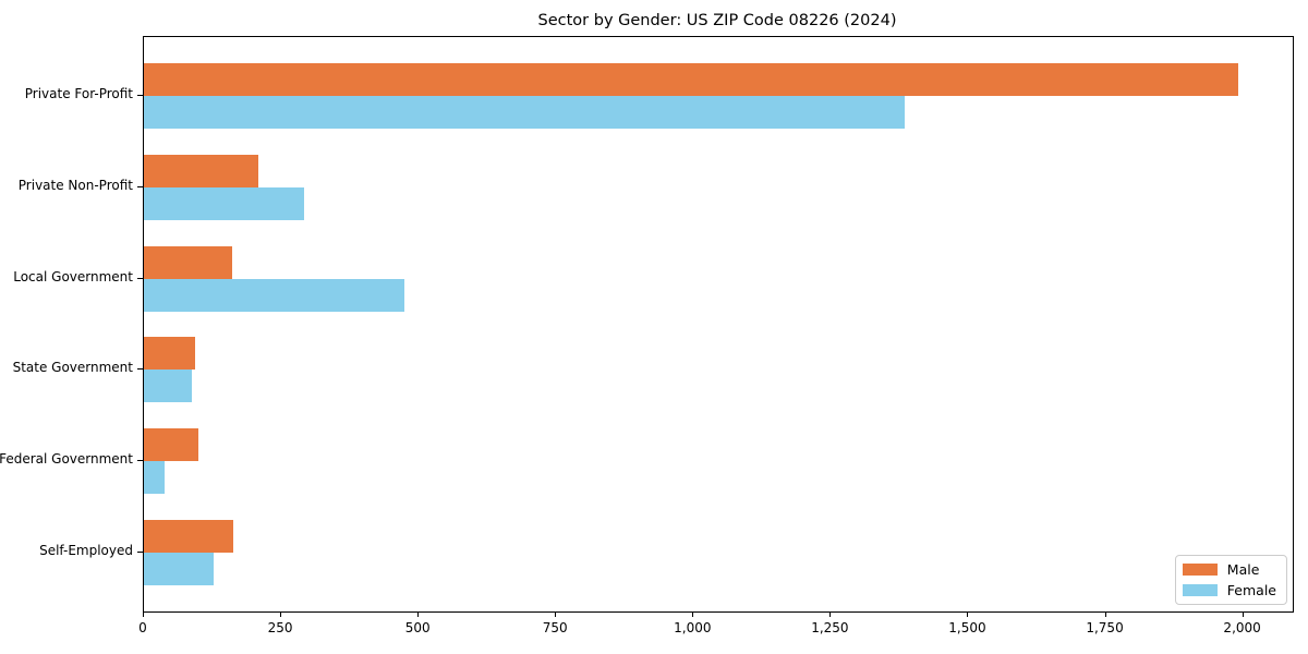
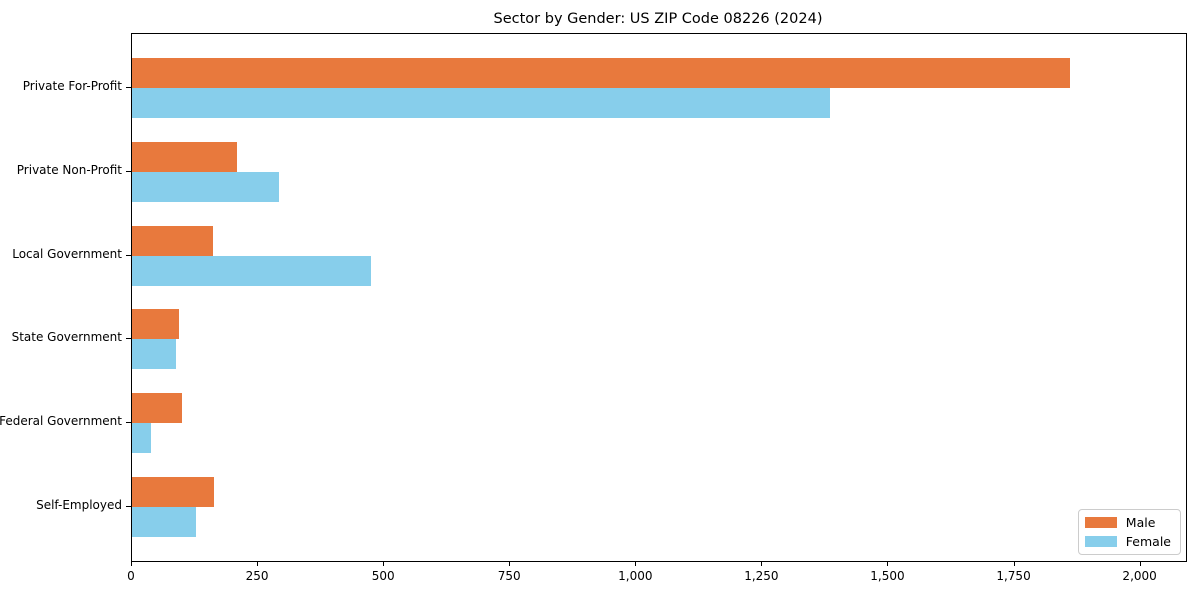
Male/Private For-Profit: 1990 -> 1860
